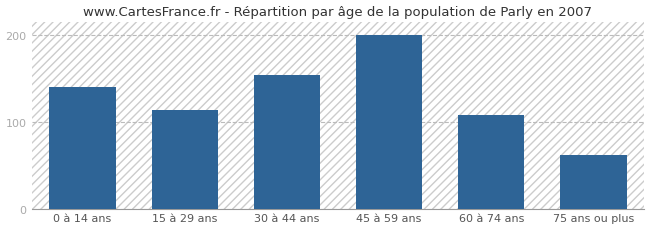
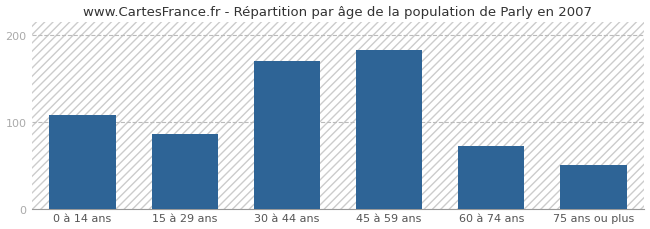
0 à 14 ans: 140 -> 108
15 à 29 ans: 113 -> 86
30 à 44 ans: 153 -> 170
45 à 59 ans: 200 -> 182
60 à 74 ans: 107 -> 72
75 ans ou plus: 62 -> 50
